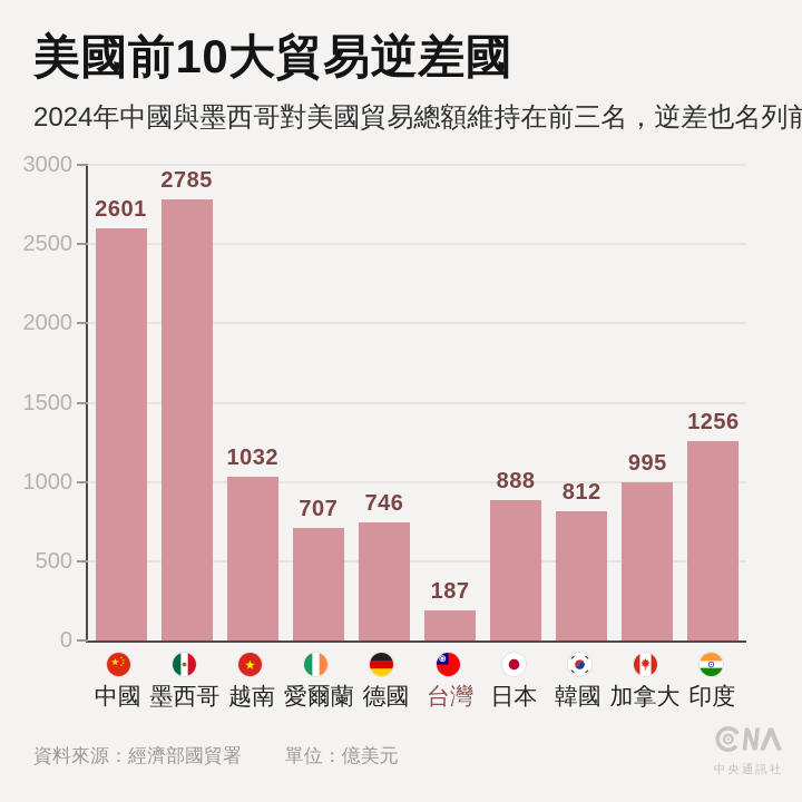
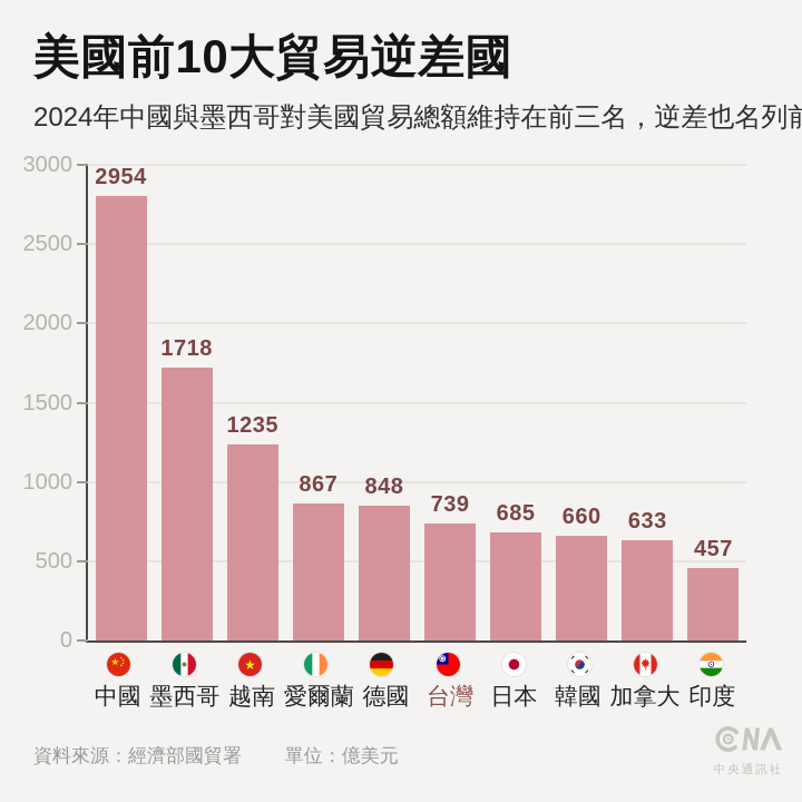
中國: 2601 -> 2954
墨西哥: 2785 -> 1718
越南: 1032 -> 1235
愛爾蘭: 707 -> 867
德國: 746 -> 848
台灣: 187 -> 739
日本: 888 -> 685
韓國: 812 -> 660
加拿大: 995 -> 633
印度: 1256 -> 457
